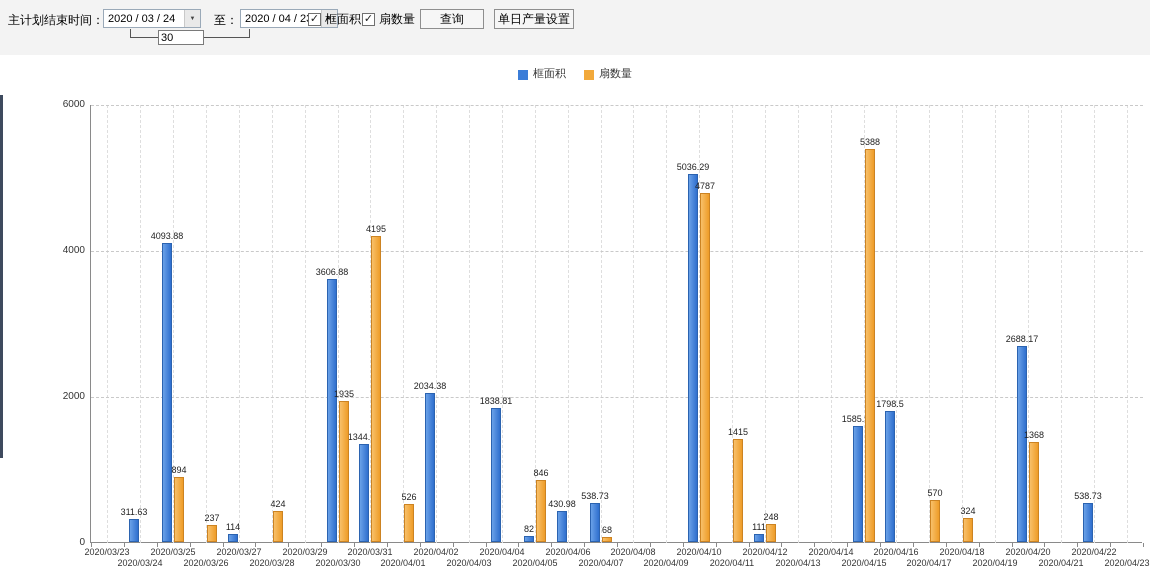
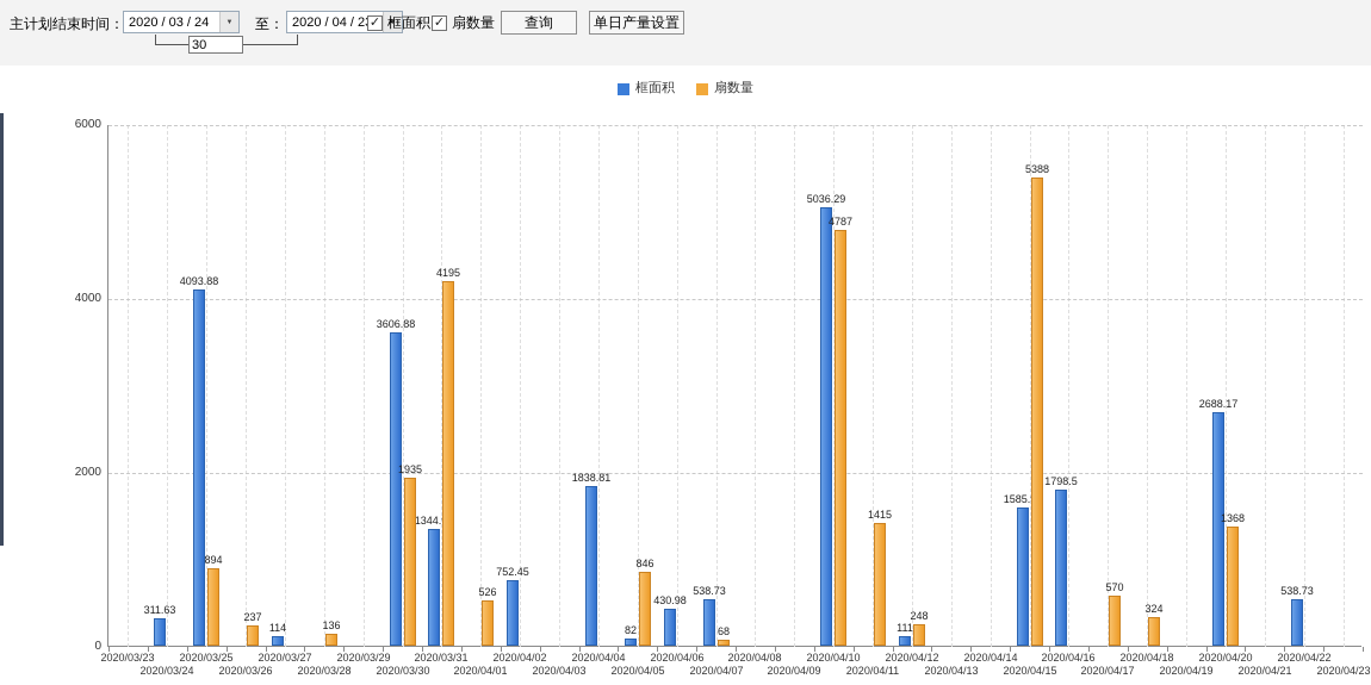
扇数量/2020/03/28: 424 -> 136
框面积/2020/04/02: 2034.38 -> 752.45
